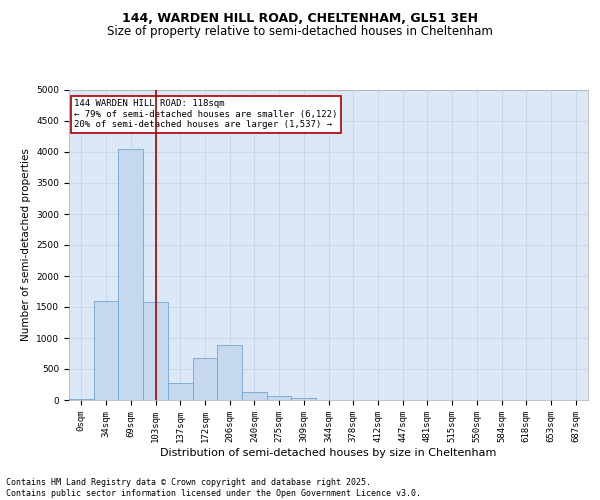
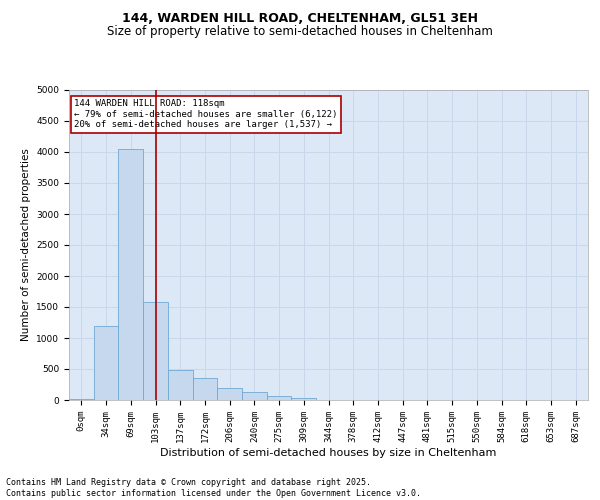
34sqm: 1600 -> 1200
137sqm: 280 -> 490
172sqm: 680 -> 350
206sqm: 880 -> 200
